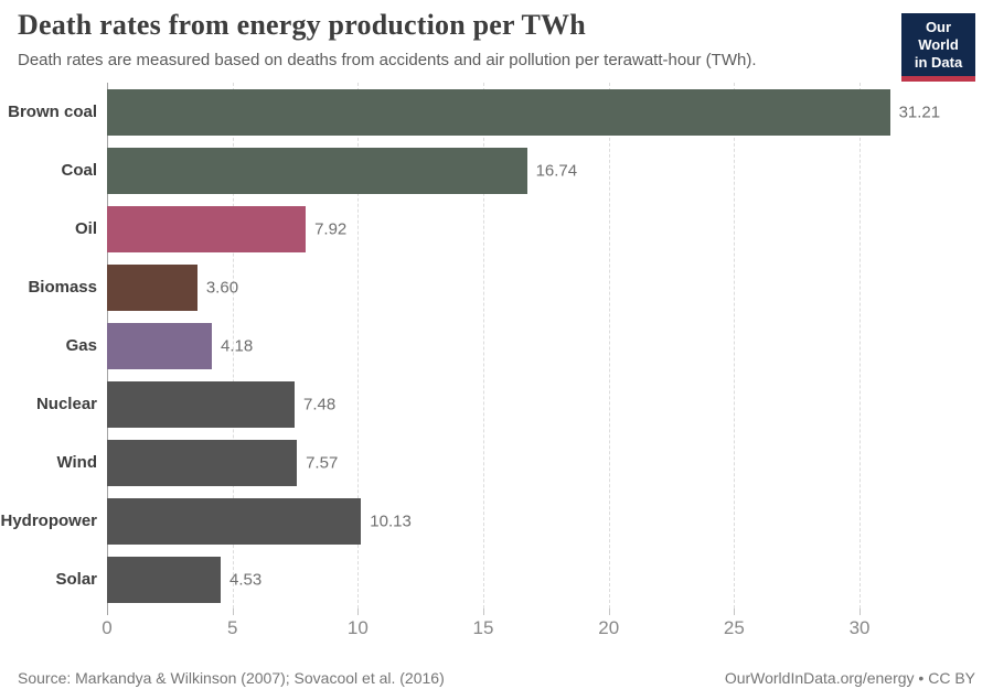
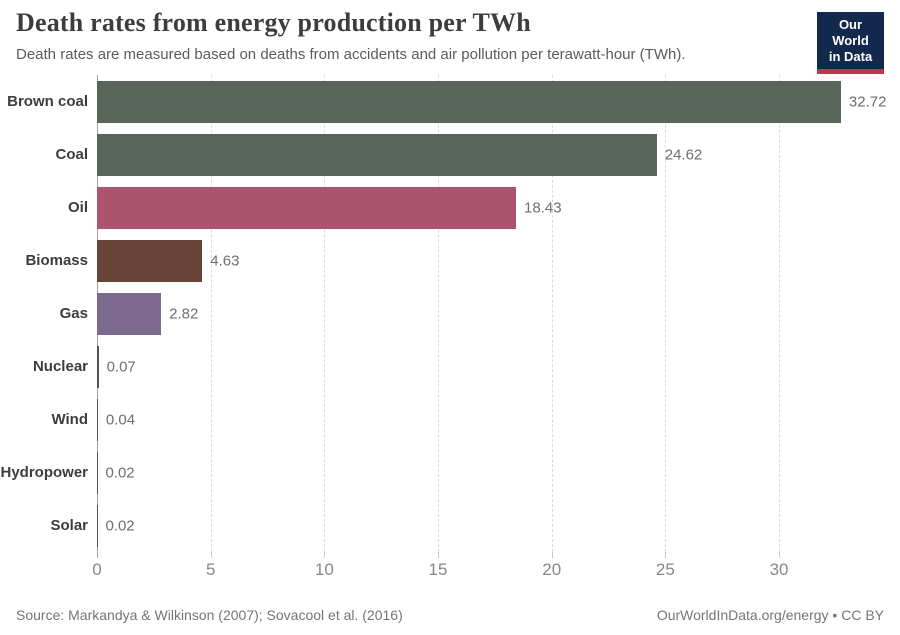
Brown coal: 31.21 -> 32.72
Coal: 16.74 -> 24.62
Oil: 7.92 -> 18.43
Biomass: 3.60 -> 4.63
Gas: 4.18 -> 2.82
Nuclear: 7.48 -> 0.07
Wind: 7.57 -> 0.04
Hydropower: 10.13 -> 0.02
Solar: 4.53 -> 0.02
